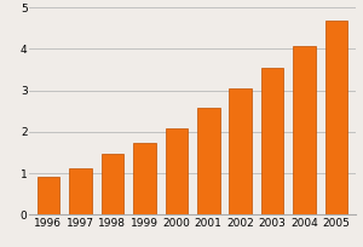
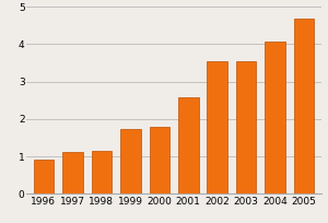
1998: 1.47 -> 1.15
2000: 2.10 -> 1.80
2002: 3.05 -> 3.55
